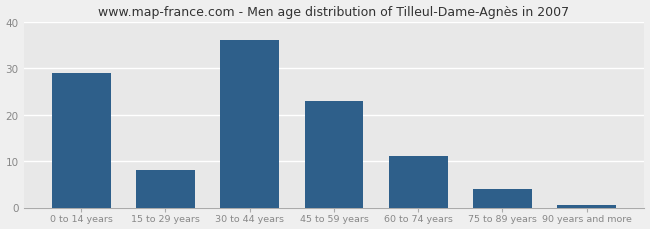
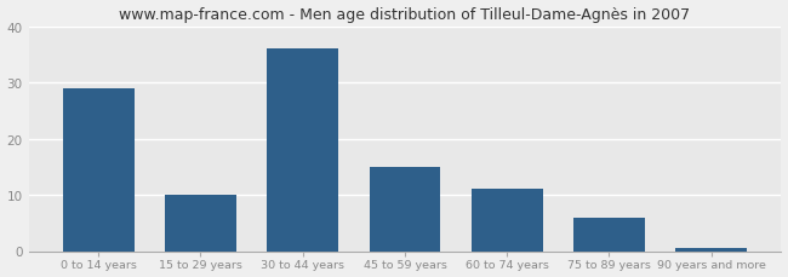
15 to 29 years: 8.0 -> 10.0
45 to 59 years: 23.0 -> 15.0
75 to 89 years: 4.0 -> 6.0
